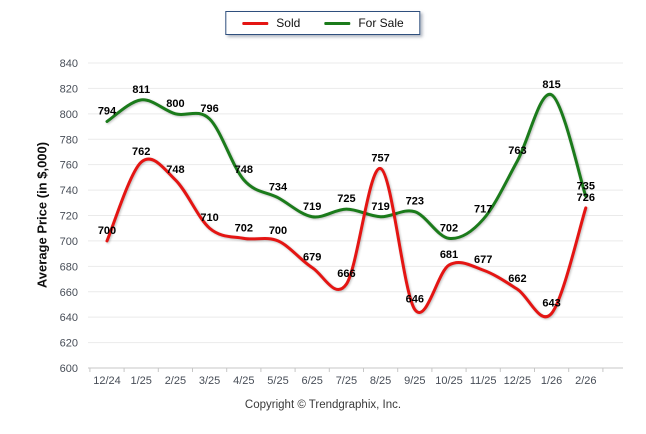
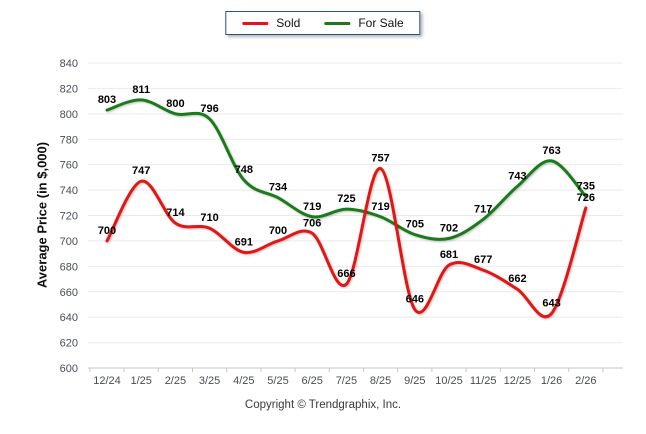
For Sale/12/24: 794 -> 803
Sold/1/25: 762 -> 747
Sold/2/25: 748 -> 714
Sold/4/25: 702 -> 691
Sold/6/25: 679 -> 706
For Sale/9/25: 723 -> 705
For Sale/12/25: 763 -> 743
For Sale/1/26: 815 -> 763
